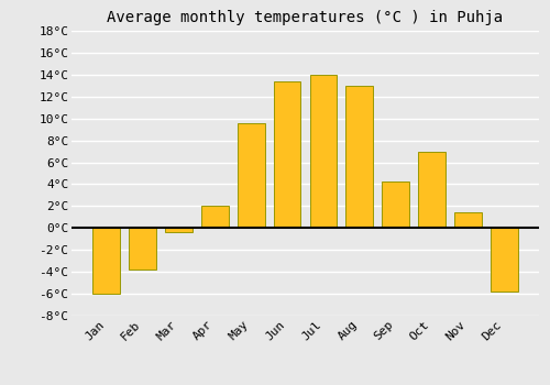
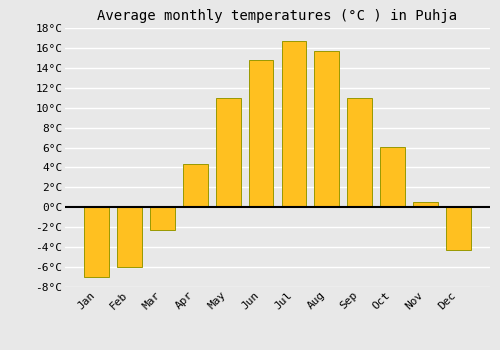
Jan: -6.0°C -> -7.0°C
Feb: -3.8°C -> -6.0°C
Mar: -0.4°C -> -2.3°C
Apr: 2.0°C -> 4.3°C
May: 9.6°C -> 11.0°C
Jun: 13.4°C -> 14.8°C
Jul: 14.0°C -> 16.7°C
Aug: 13.0°C -> 15.7°C
Sep: 4.2°C -> 11.0°C
Oct: 7.0°C -> 6.1°C
Nov: 1.4°C -> 0.5°C
Dec: -5.8°C -> -4.3°C
